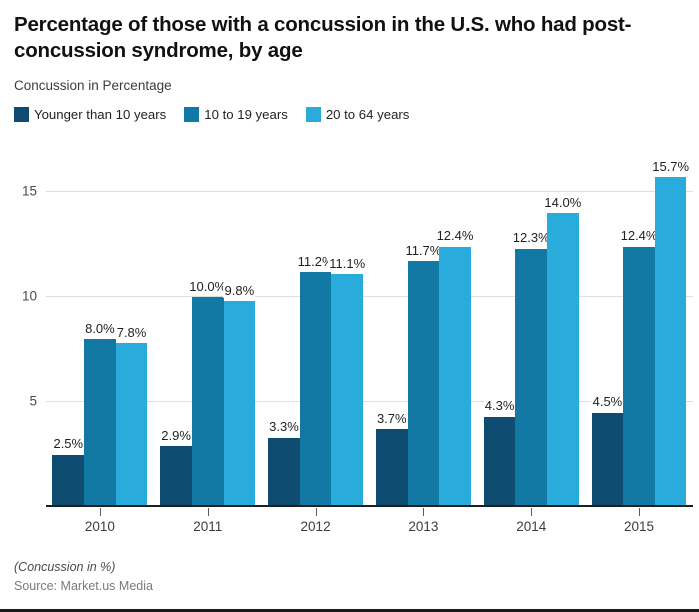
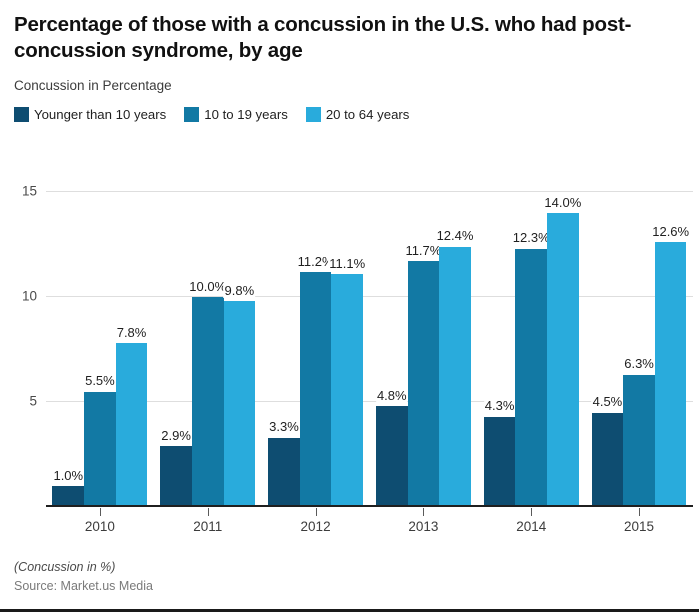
Younger than 10 years/2010: 2.5% -> 1.0%
10 to 19 years/2010: 8.0% -> 5.5%
Younger than 10 years/2013: 3.7% -> 4.8%
10 to 19 years/2015: 12.4% -> 6.3%
20 to 64 years/2015: 15.7% -> 12.6%
